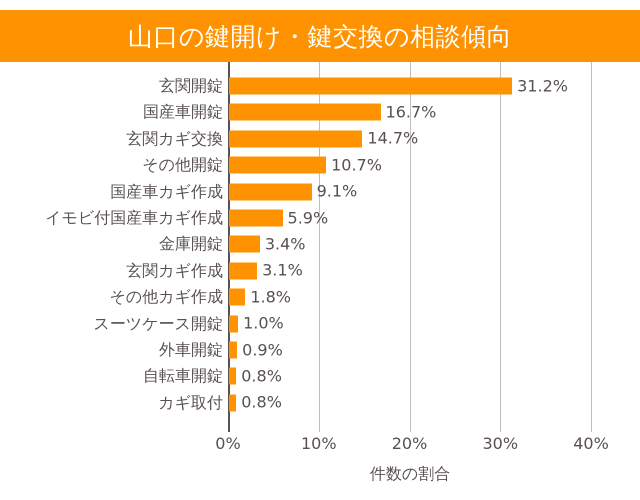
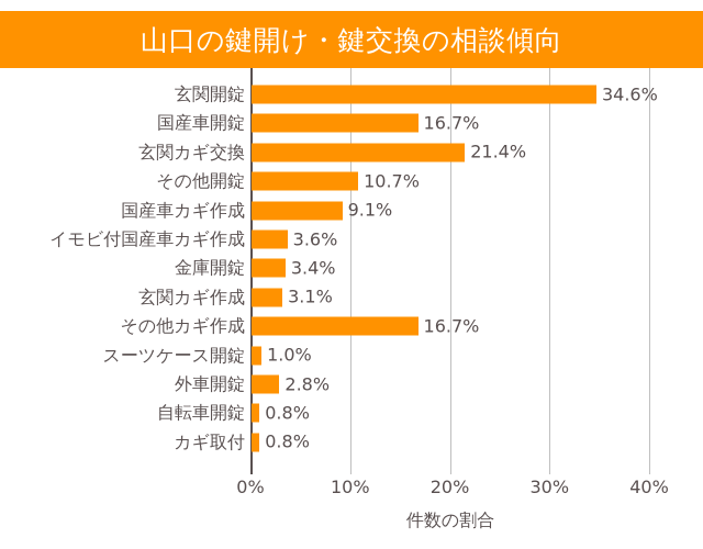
玄関開錠: 31.2% -> 34.6%
玄関カギ交換: 14.7% -> 21.4%
イモビ付国産車カギ作成: 5.9% -> 3.6%
その他カギ作成: 1.8% -> 16.7%
外車開錠: 0.9% -> 2.8%
